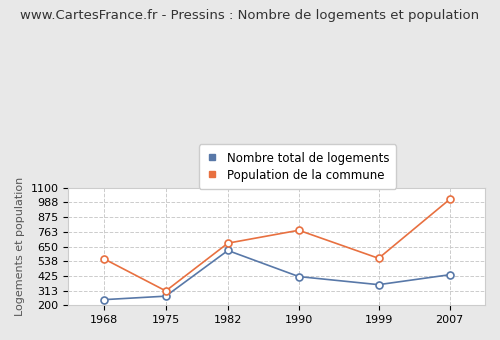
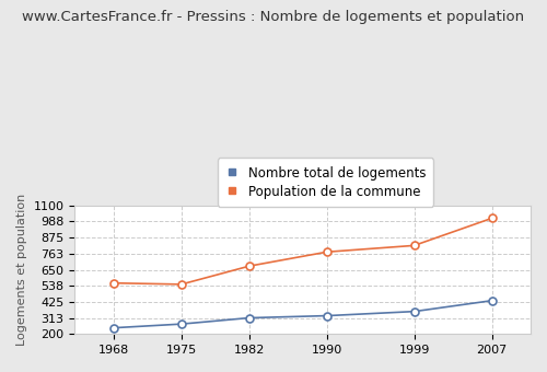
Population de la commune/1975: 310 -> 550
Nombre total de logements/1982: 620 -> 310
Nombre total de logements/1990: 420 -> 330
Population de la commune/1999: 560 -> 820
